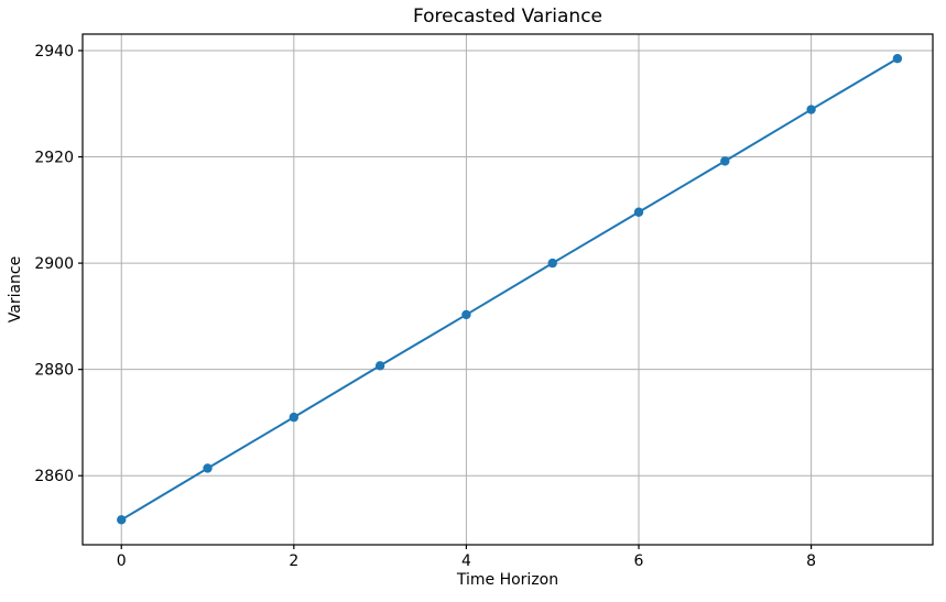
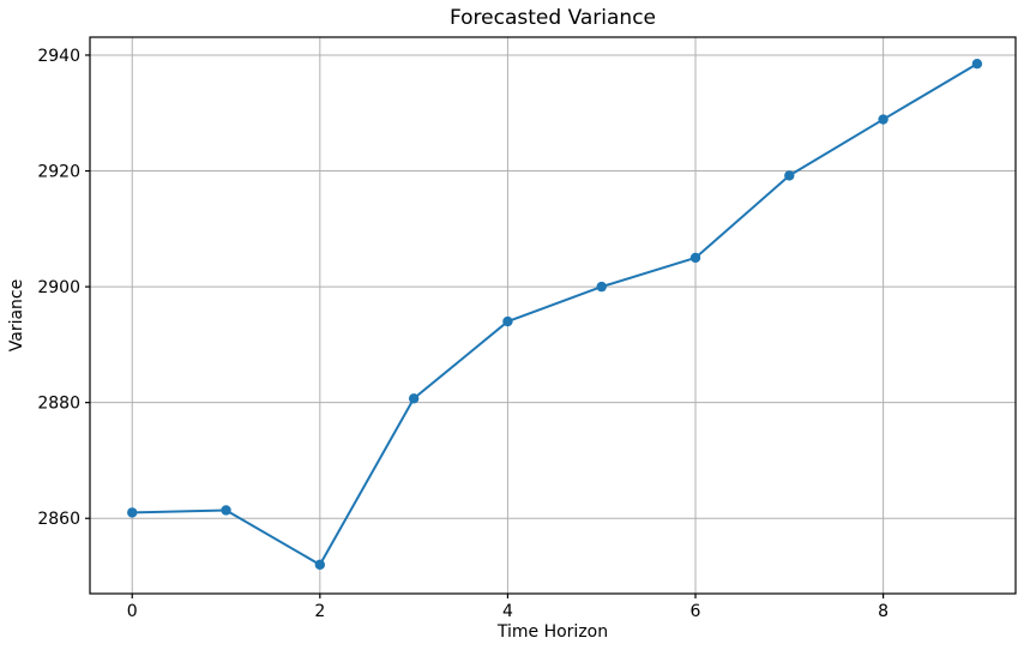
0: 2852 -> 2861
2: 2871 -> 2852
4: 2890 -> 2894
6: 2910 -> 2905
